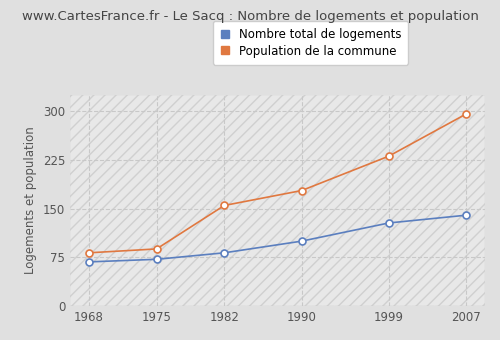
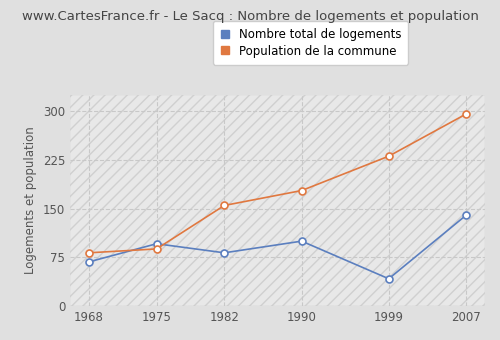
Nombre total de logements/1975: 72 -> 96
Nombre total de logements/1999: 128 -> 42
